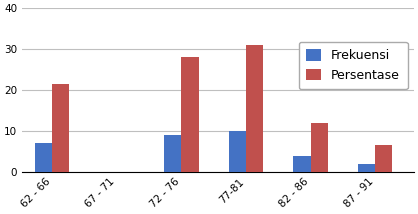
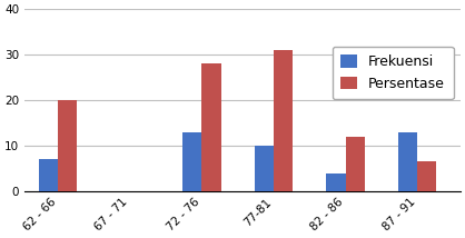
Persentase/62 - 66: 21.5 -> 20.0
Frekuensi/72 - 76: 9 -> 13
Frekuensi/87 - 91: 2 -> 13
